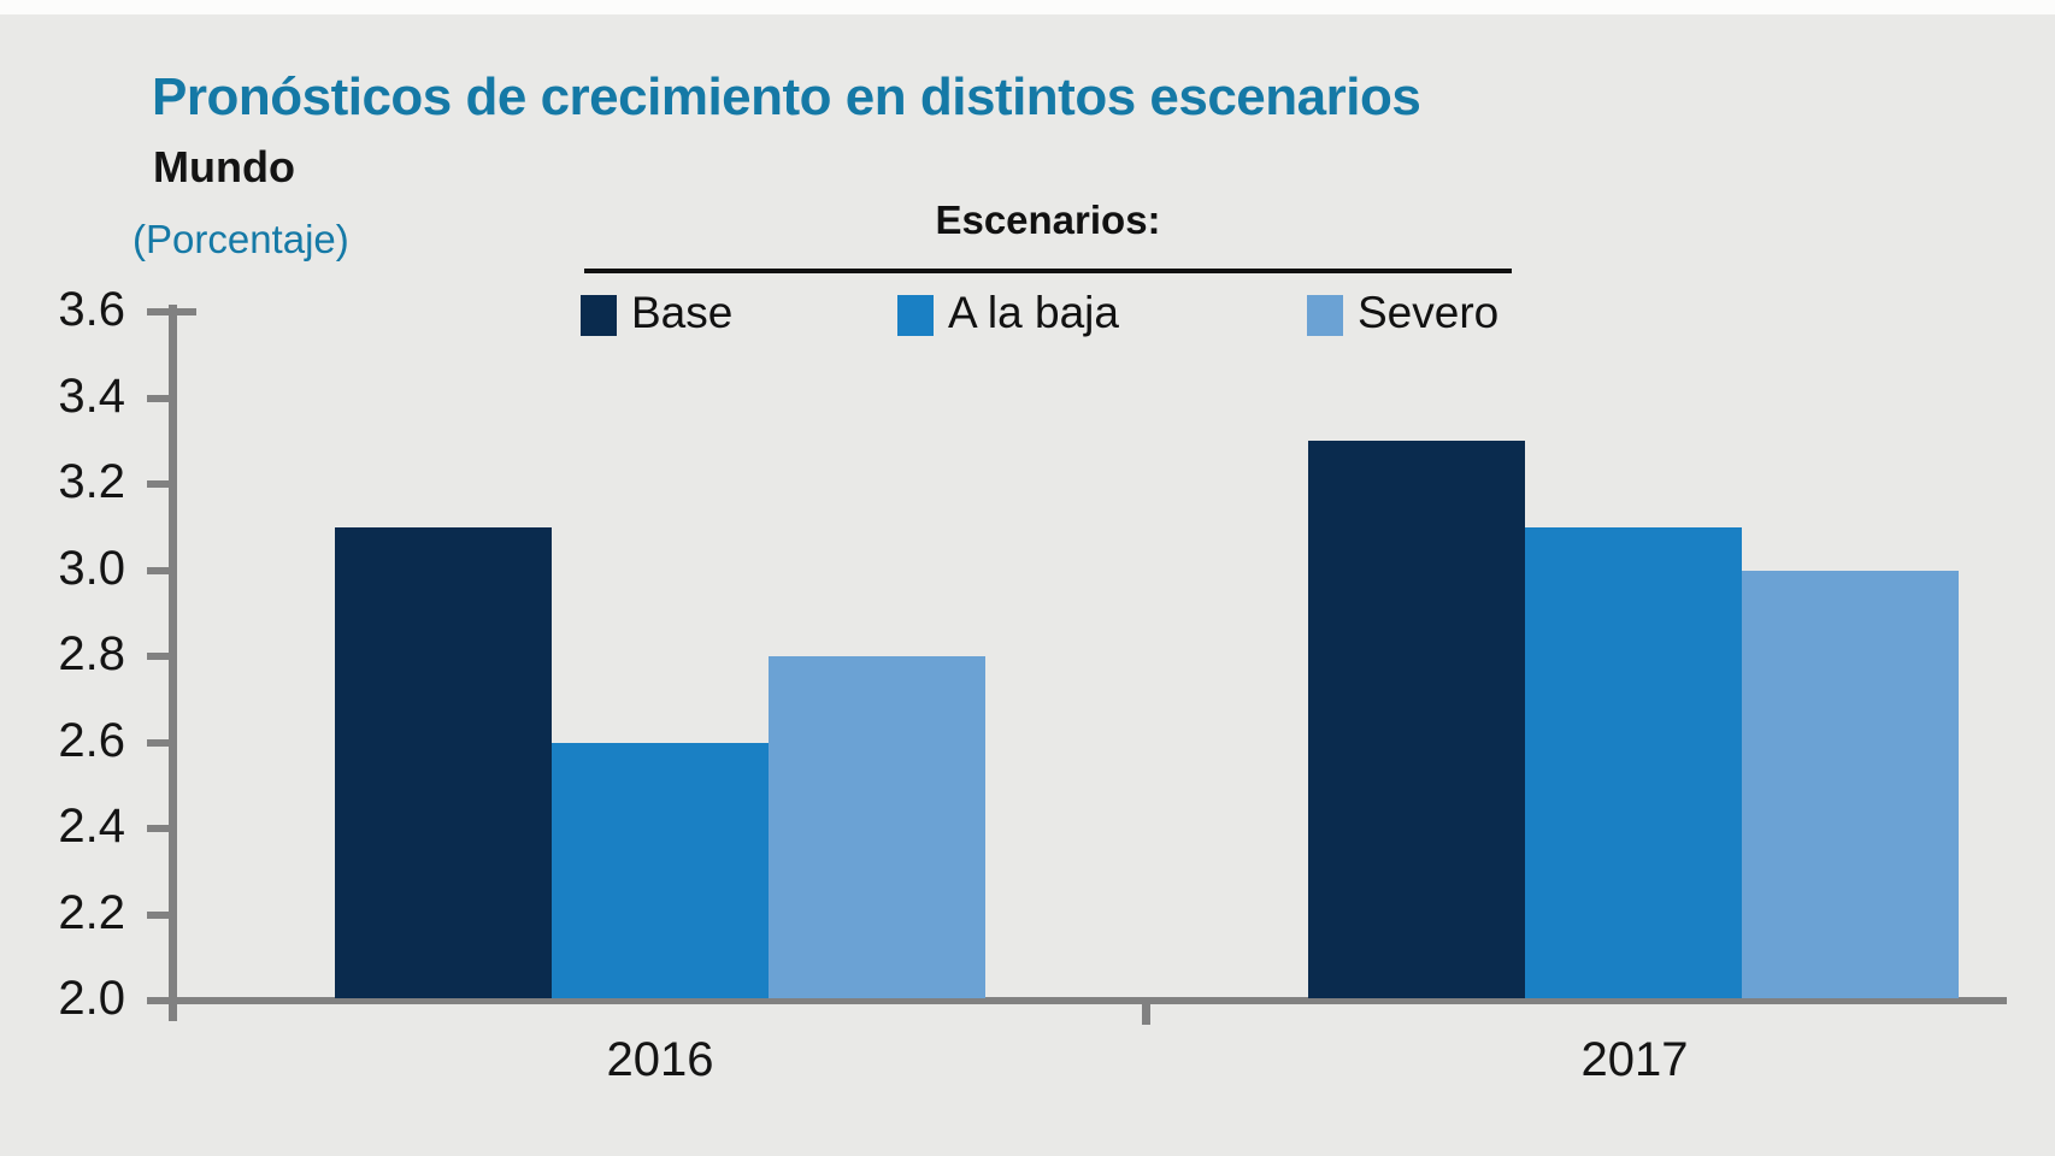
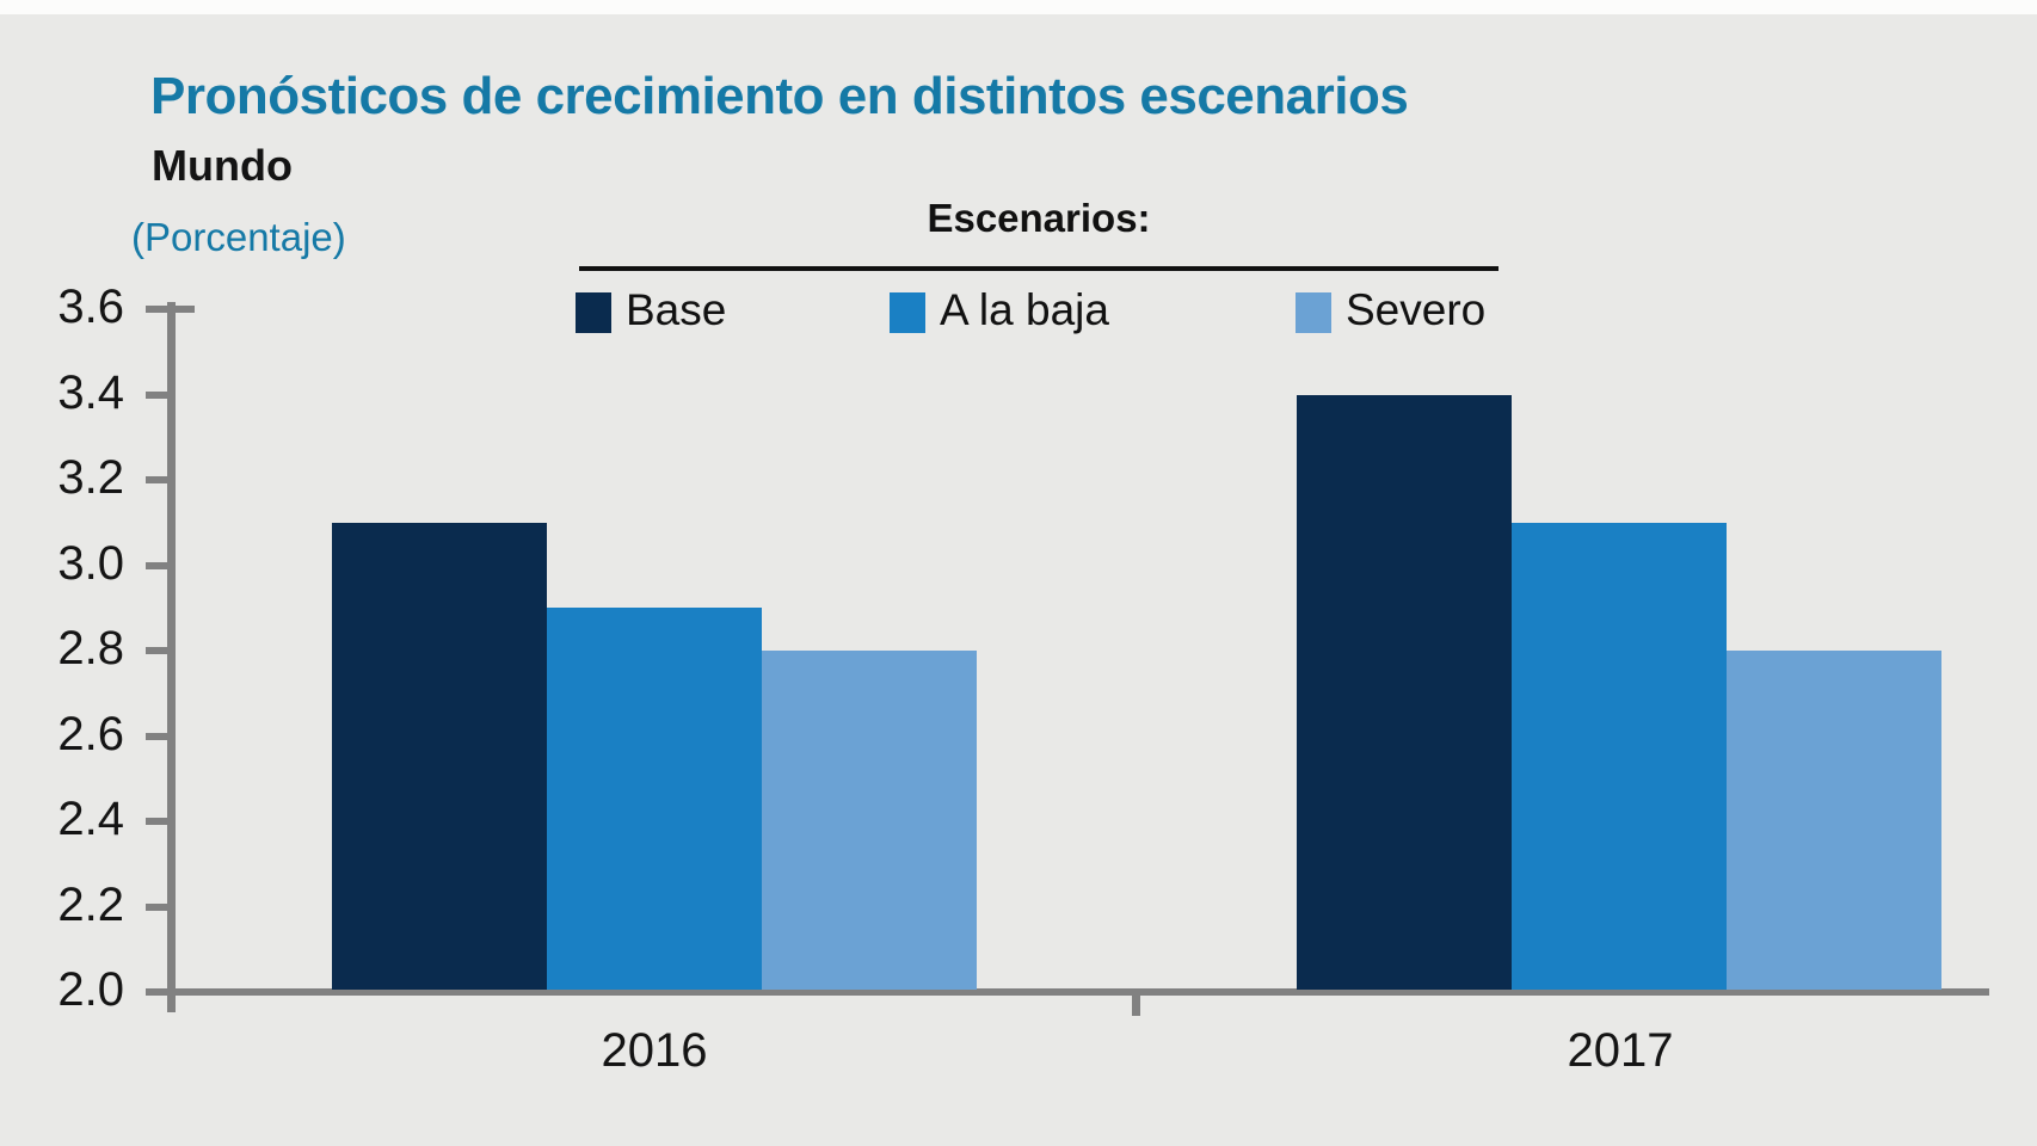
A la baja/2016: 2.6 -> 2.9
Base/2017: 3.3 -> 3.4
Severo/2017: 3.0 -> 2.8
